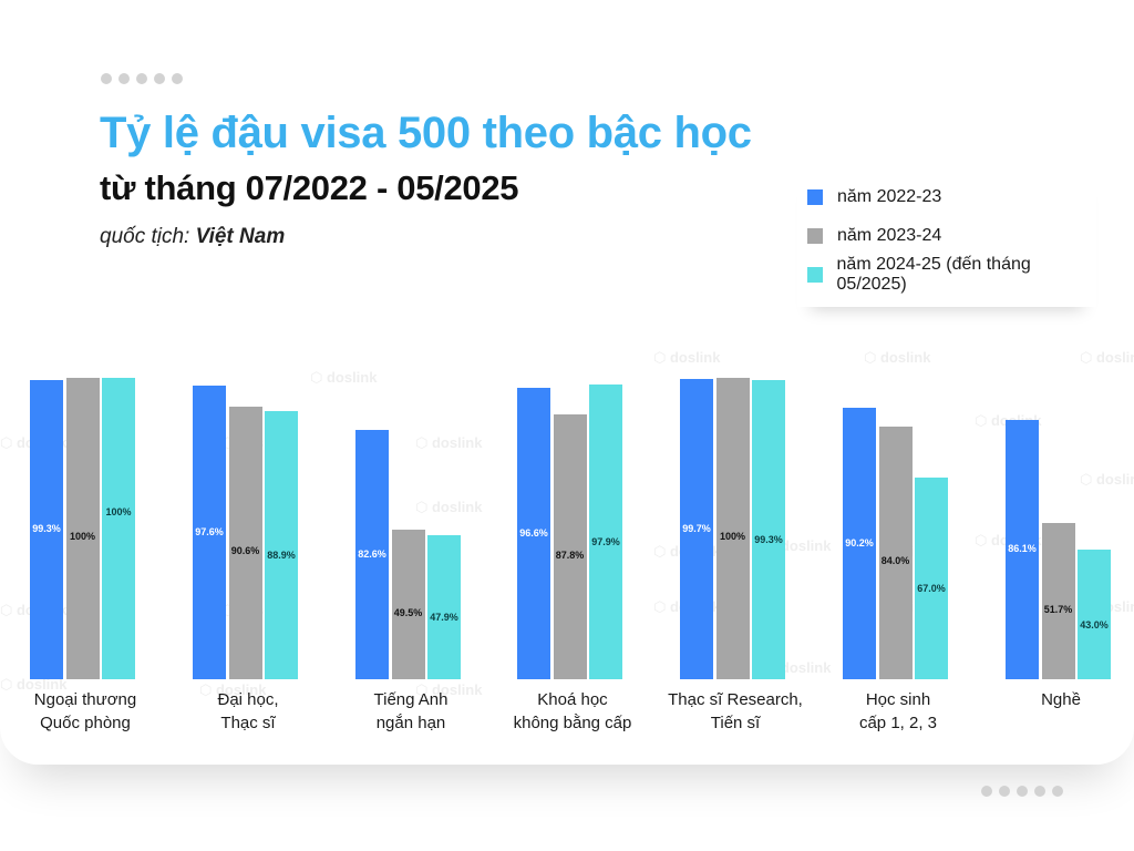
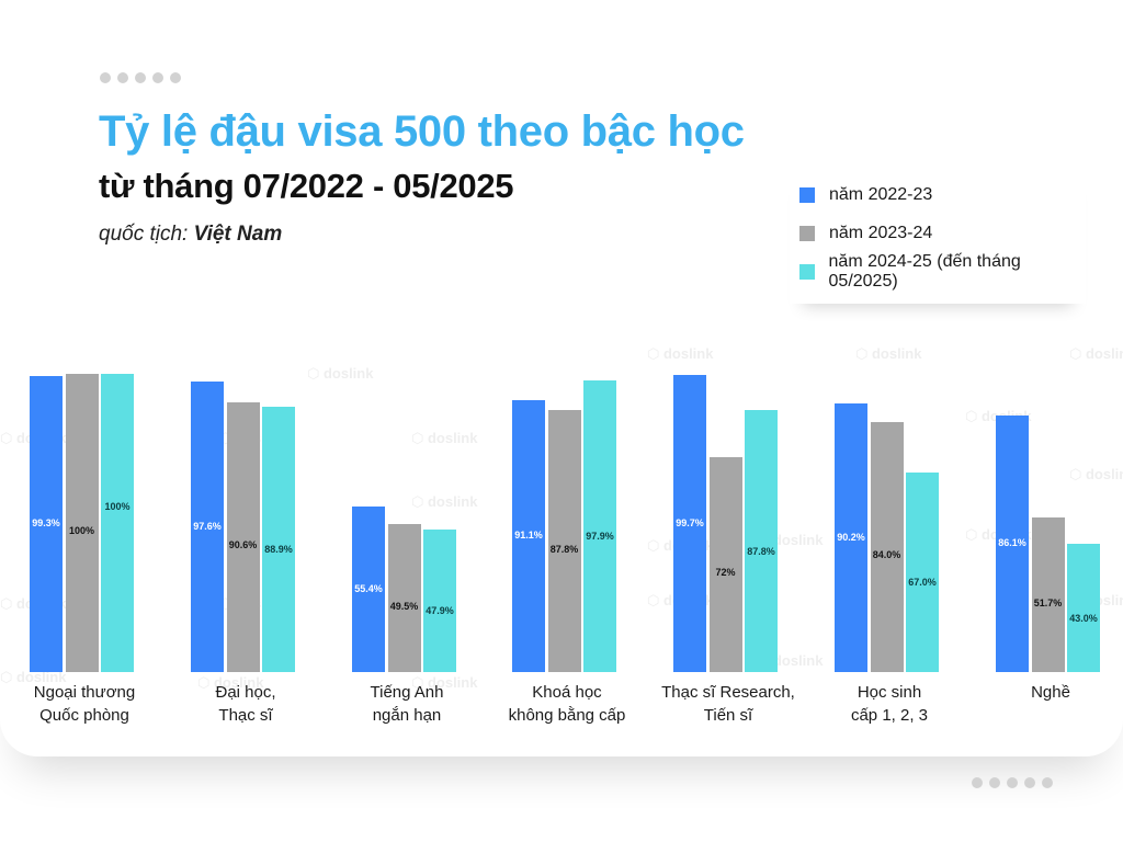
năm 2022-23/Tiếng Anh ngắn hạn: 82.6% -> 55.4%
năm 2022-23/Khoá học không bằng cấp: 96.6% -> 91.1%
năm 2023-24/Thạc sĩ Research, Tiến sĩ: 100% -> 72%
năm 2024-25 (đến tháng 05/2025)/Thạc sĩ Research, Tiến sĩ: 99.3% -> 87.8%
